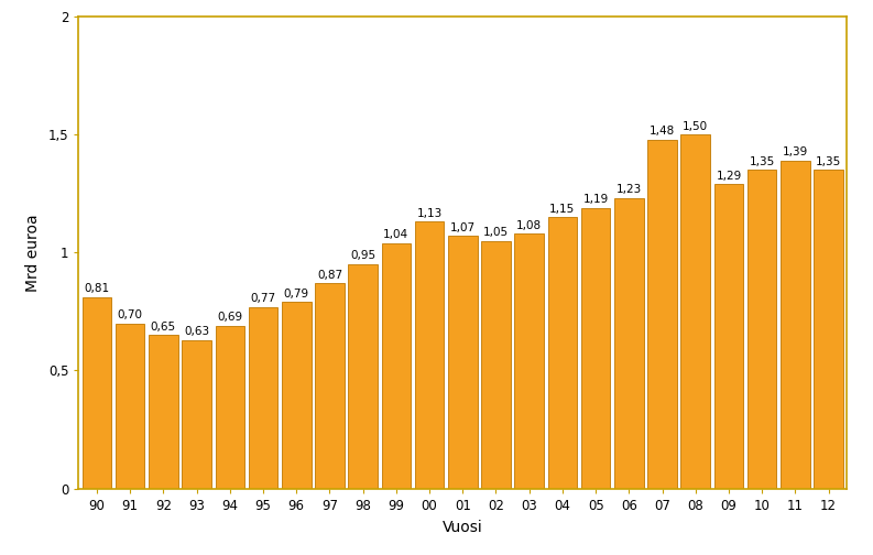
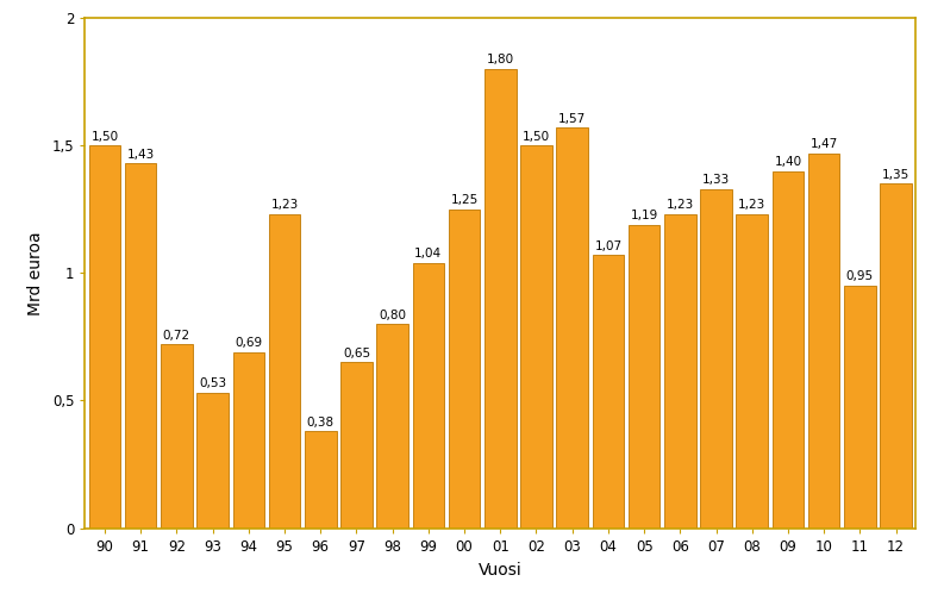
90: 0,81 -> 1,50
91: 0,70 -> 1,43
92: 0,65 -> 0,72
93: 0,63 -> 0,53
95: 0,77 -> 1,23
96: 0,79 -> 0,38
97: 0,87 -> 0,65
98: 0,95 -> 0,80
00: 1,13 -> 1,25
01: 1,07 -> 1,80
02: 1,05 -> 1,50
03: 1,08 -> 1,57
04: 1,15 -> 1,07
07: 1,48 -> 1,33
08: 1,50 -> 1,23
09: 1,29 -> 1,40
10: 1,35 -> 1,47
11: 1,39 -> 0,95
